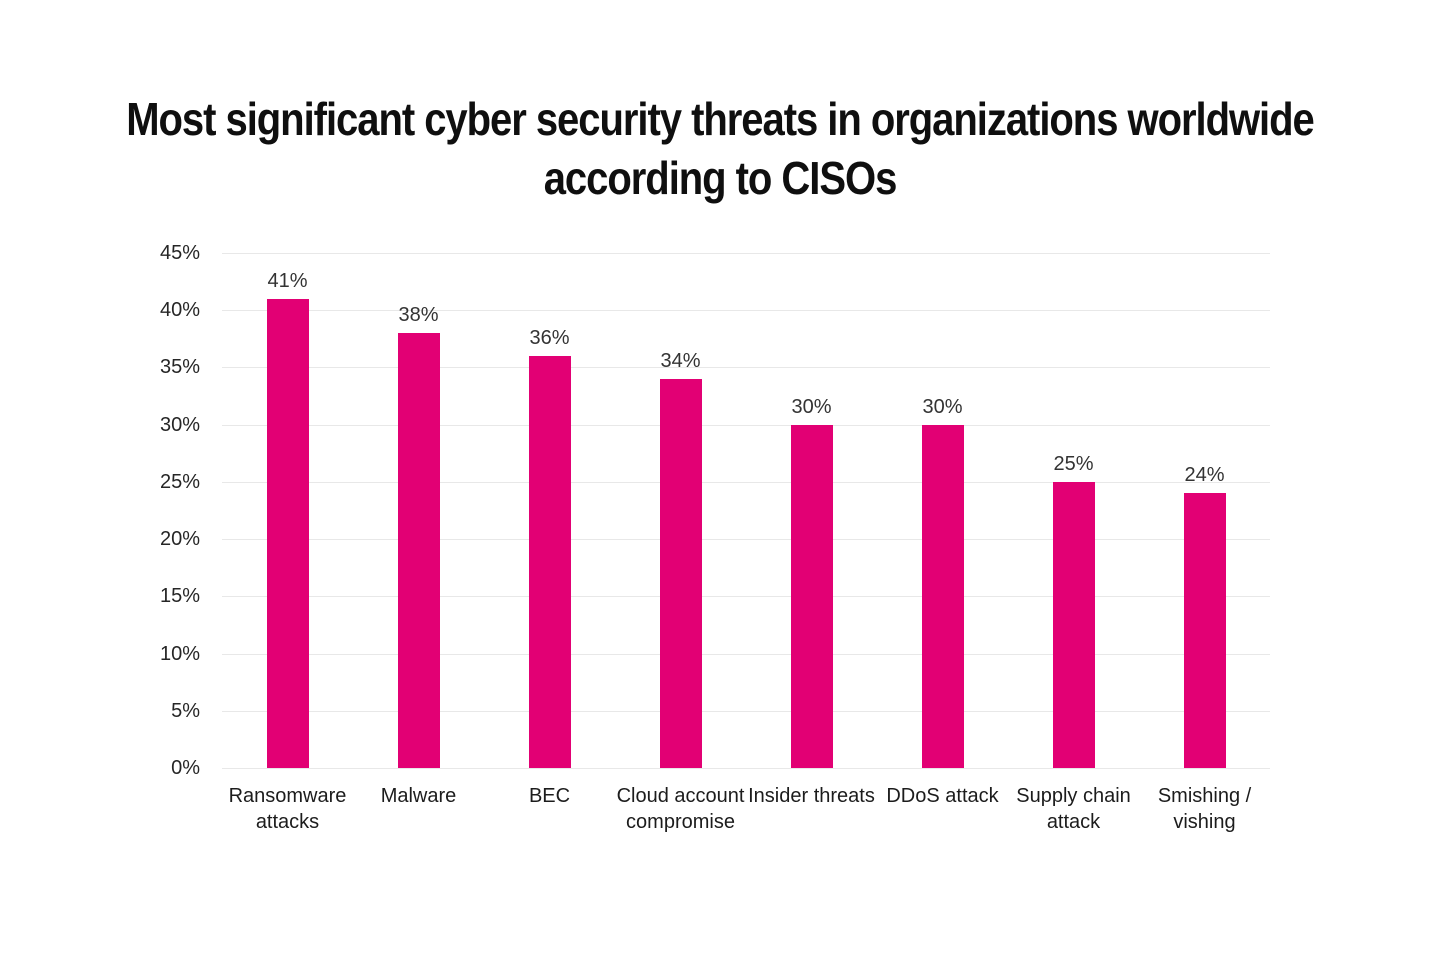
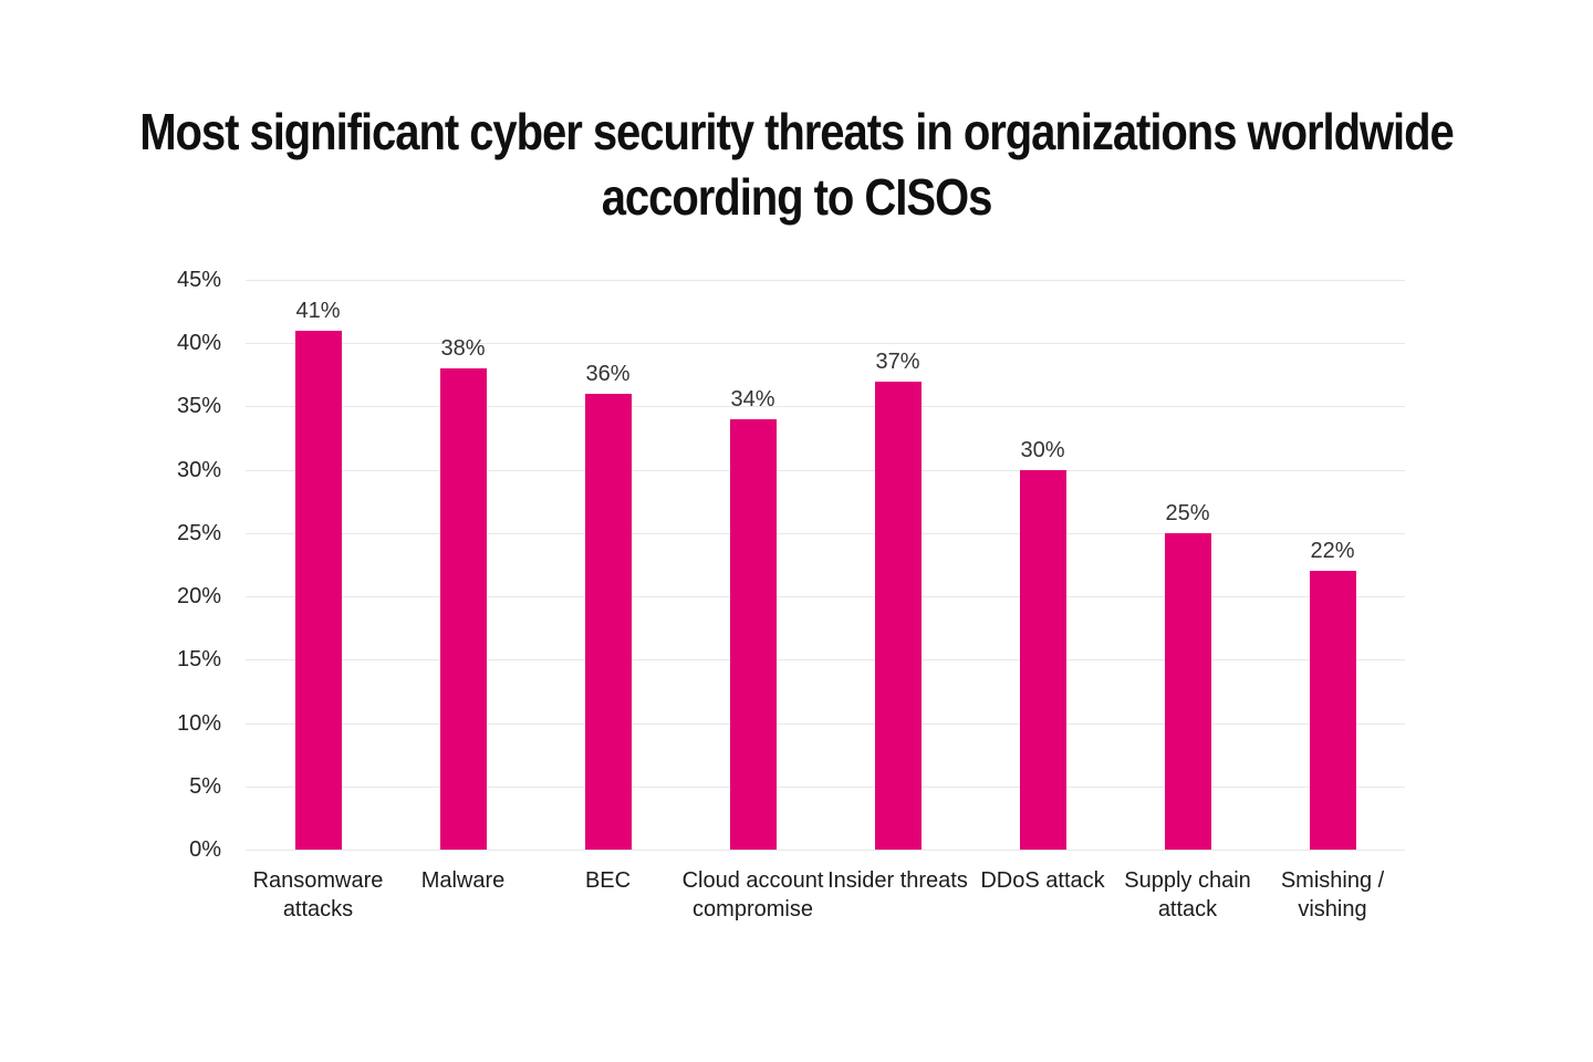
Insider threats: 30% -> 37%
Smishing / vishing: 24% -> 22%
